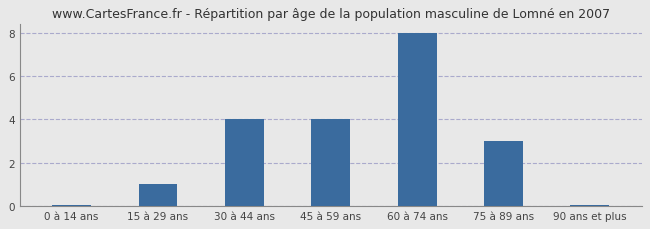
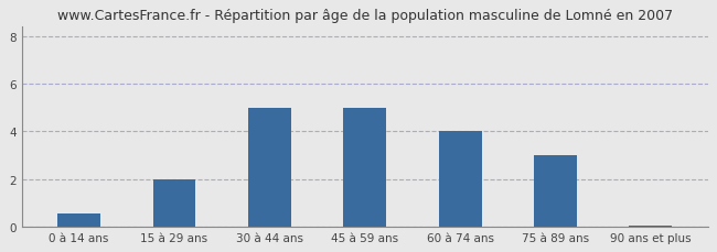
0 à 14 ans: 0.05 -> 0.55
15 à 29 ans: 1.00 -> 2.00
30 à 44 ans: 4.00 -> 5.00
45 à 59 ans: 4.00 -> 5.00
60 à 74 ans: 8.00 -> 4.00
